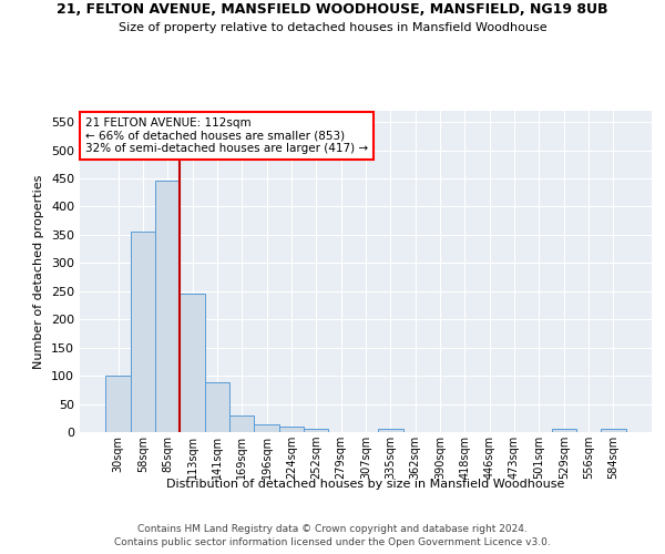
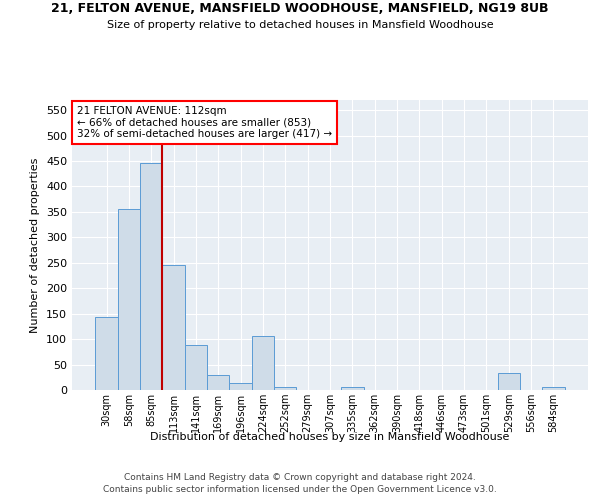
30sqm: 100 -> 144
224sqm: 9 -> 106
529sqm: 5 -> 34
